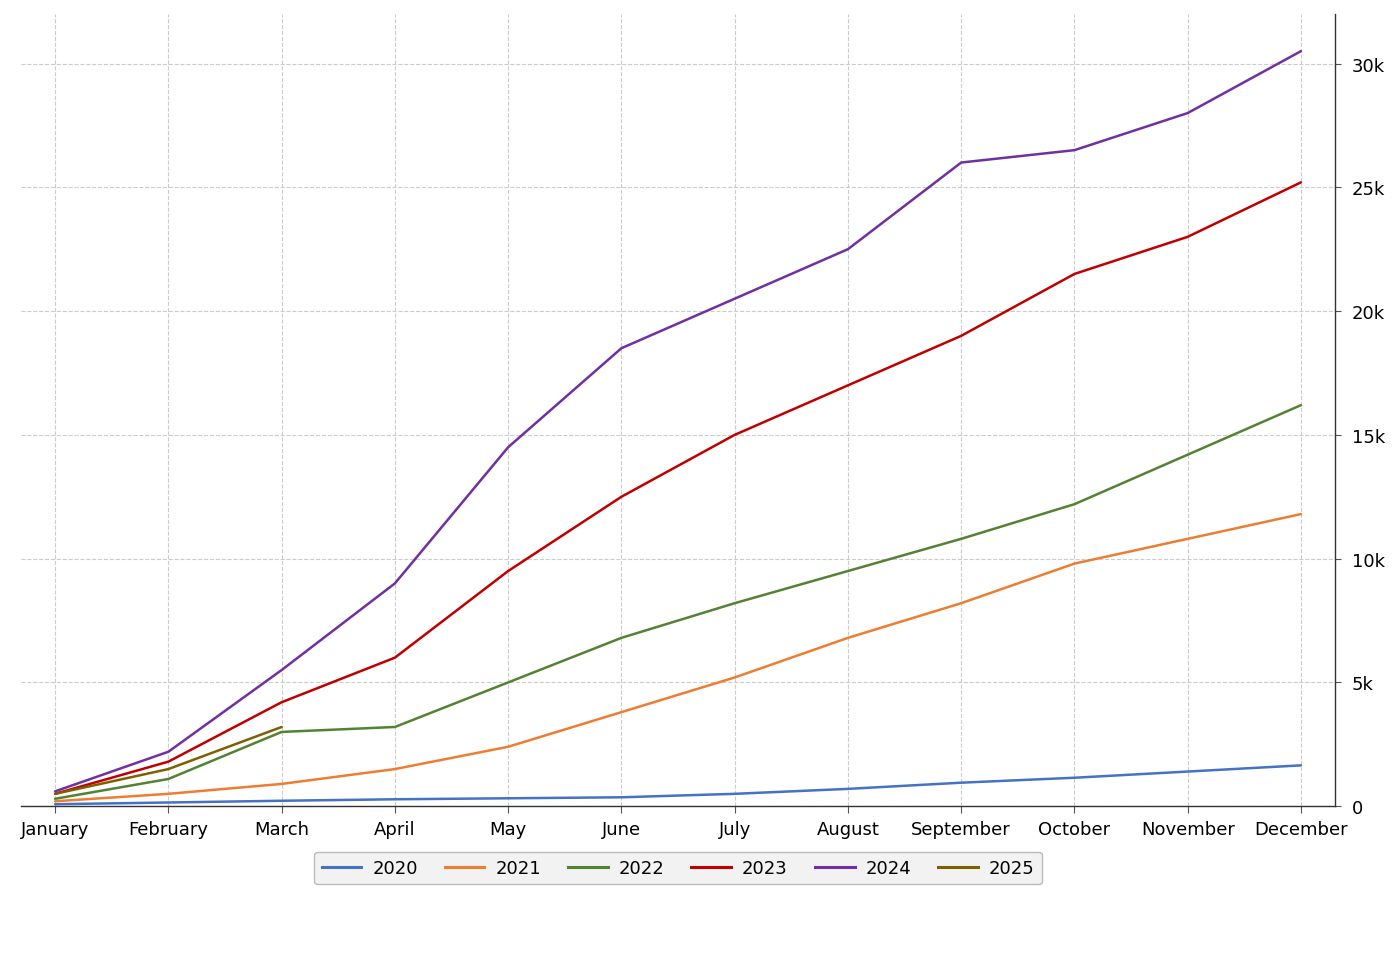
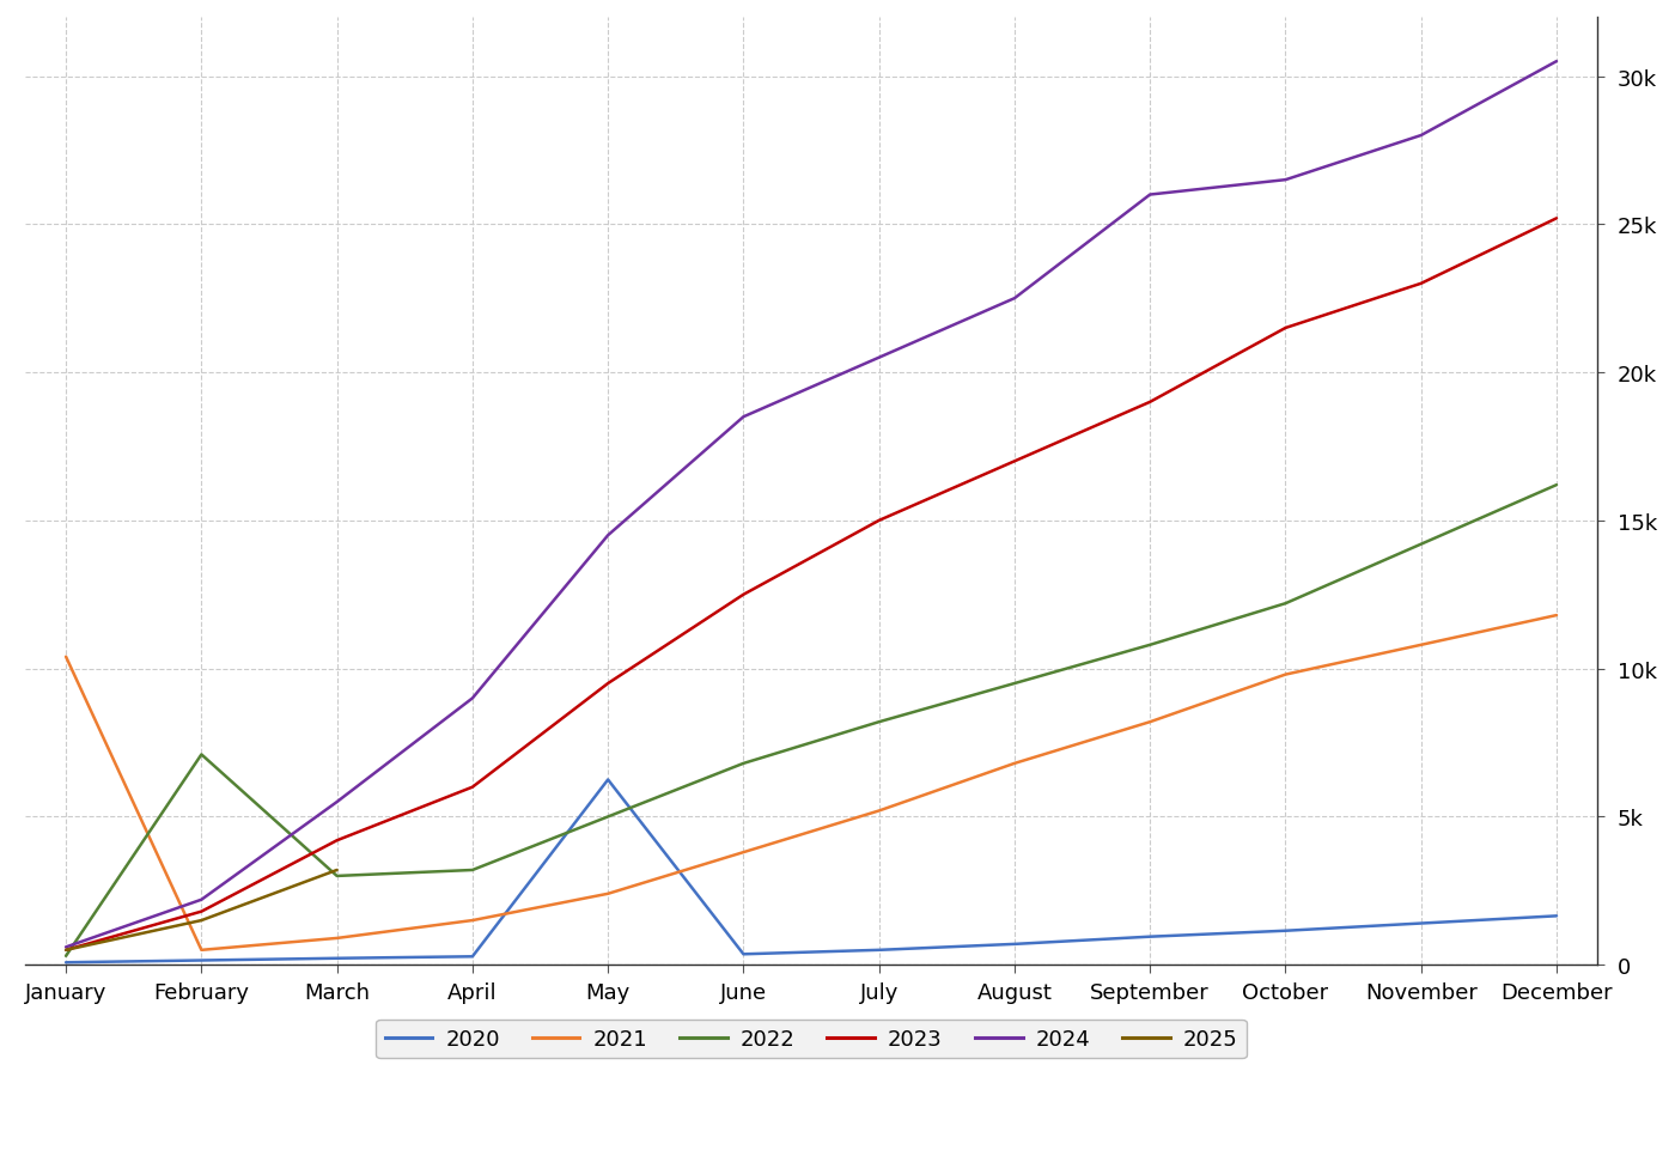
2021/January: 0.2k -> 10.4k
2022/February: 1.1k -> 7.1k
2020/May: 0.32k -> 6.25k
